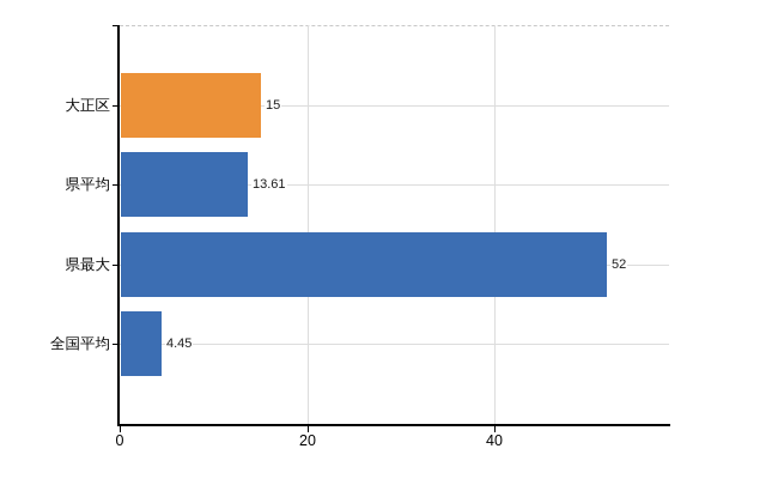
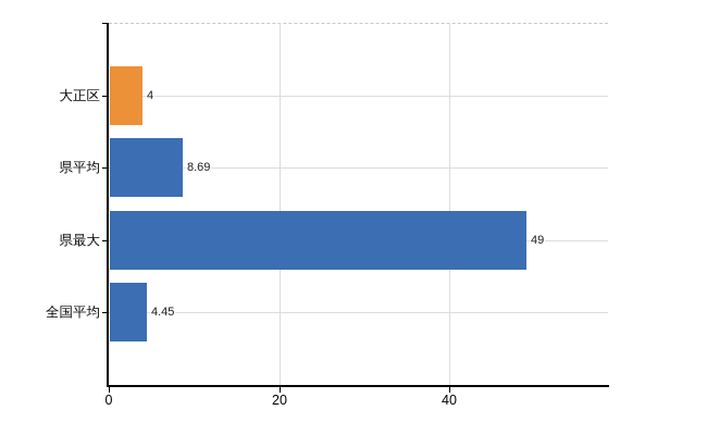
大正区: 15 -> 4
県平均: 13.61 -> 8.69
県最大: 52 -> 49
